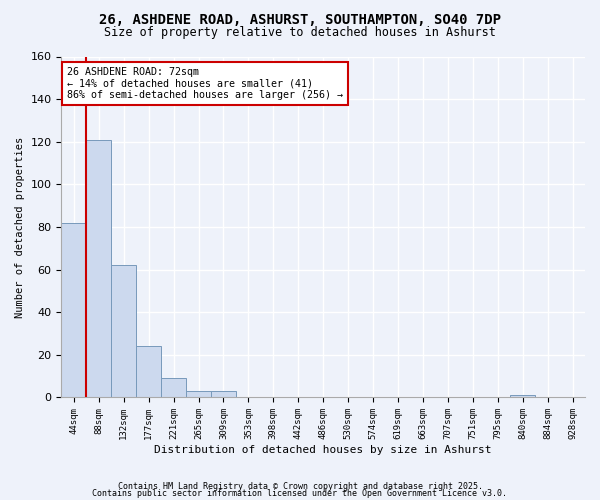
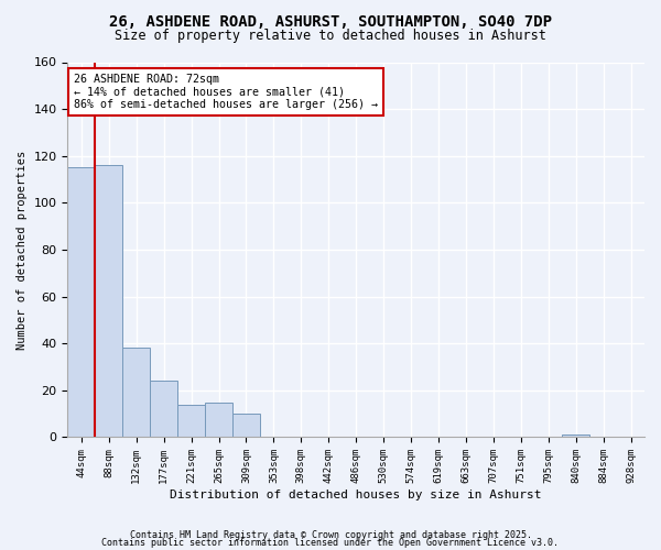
44sqm: 82 -> 115
88sqm: 121 -> 116
132sqm: 62 -> 38
221sqm: 9 -> 14
265sqm: 3 -> 15
309sqm: 3 -> 10
